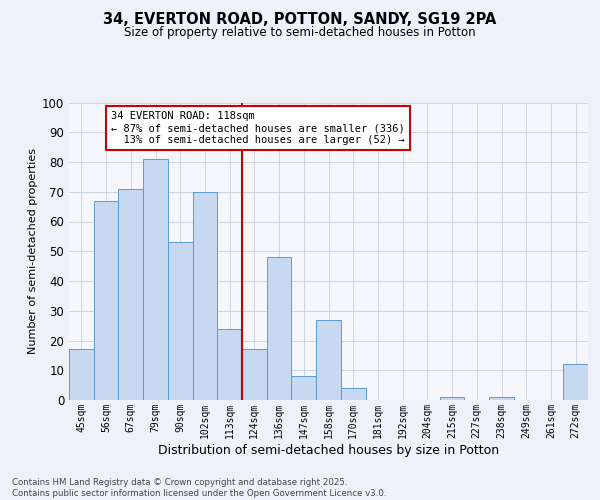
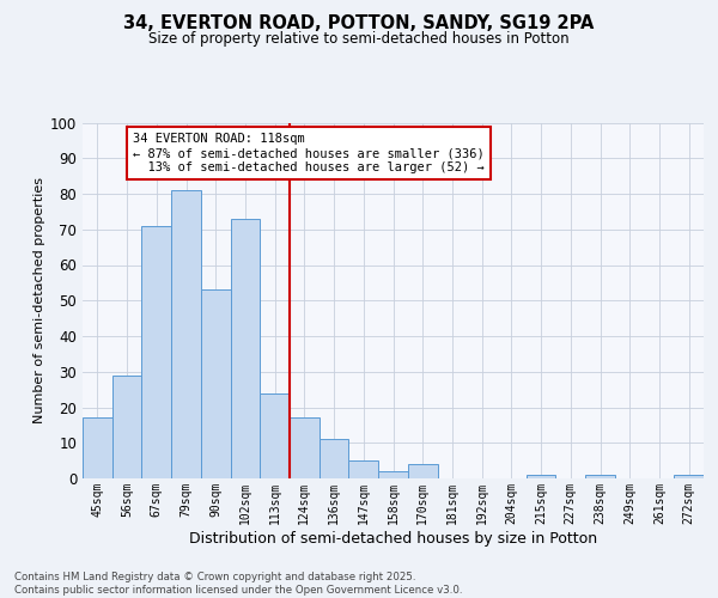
56sqm: 67 -> 29
102sqm: 70 -> 73
136sqm: 48 -> 11
147sqm: 8 -> 5
158sqm: 27 -> 2
272sqm: 12 -> 1
